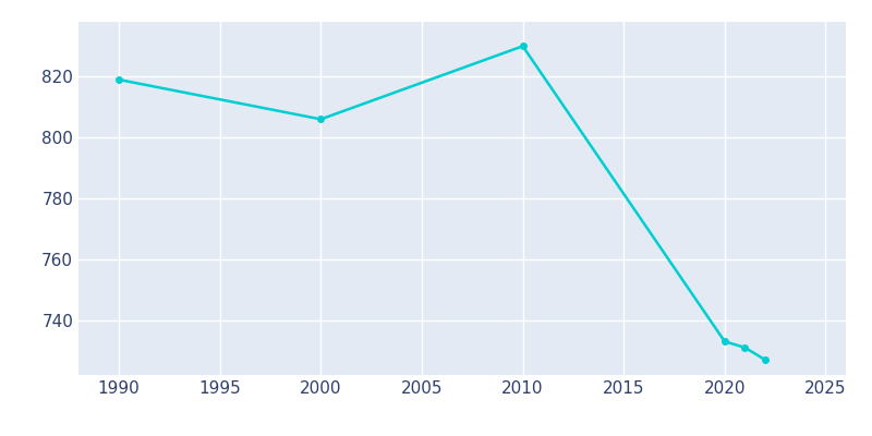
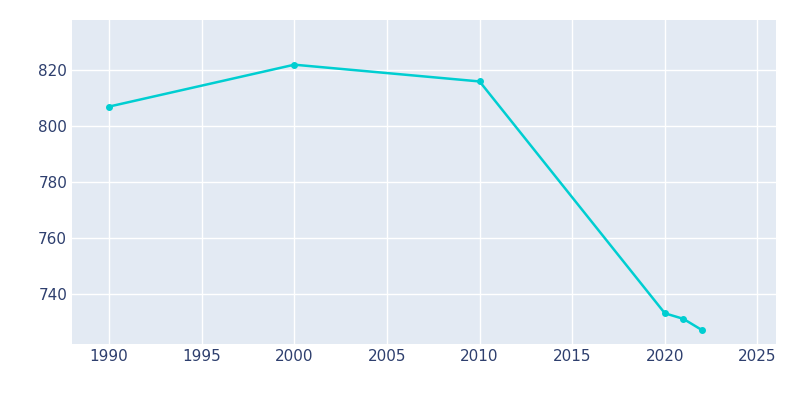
1990: 819 -> 807
2000: 806 -> 822
2010: 830 -> 816
